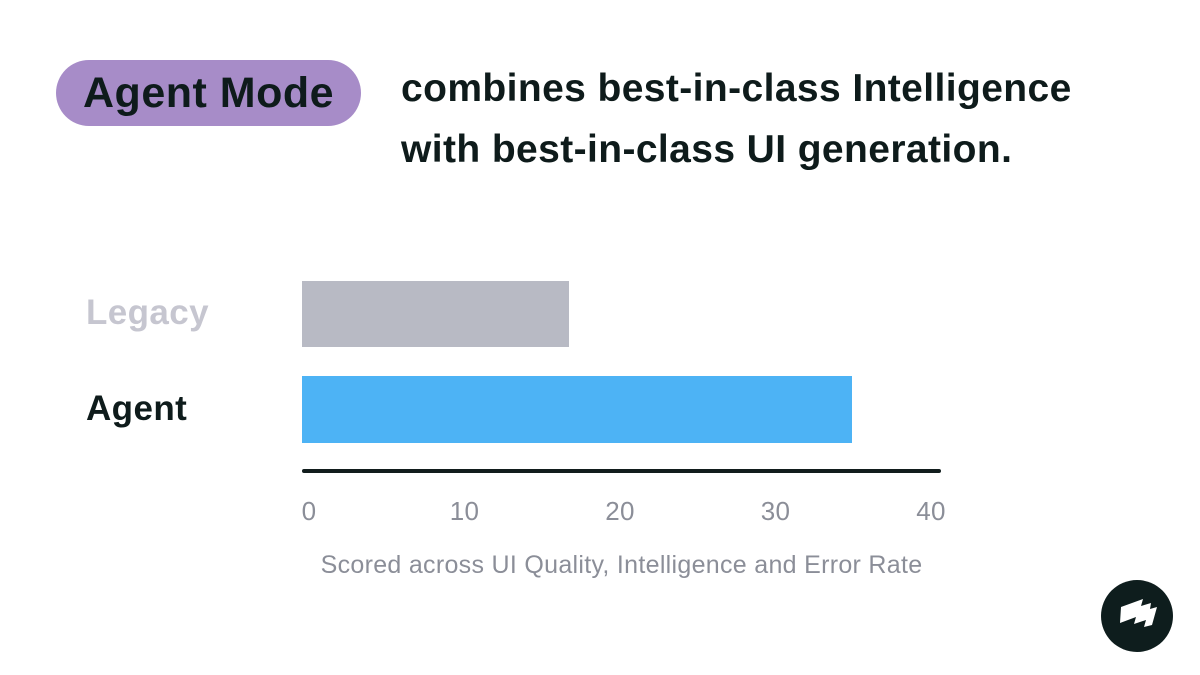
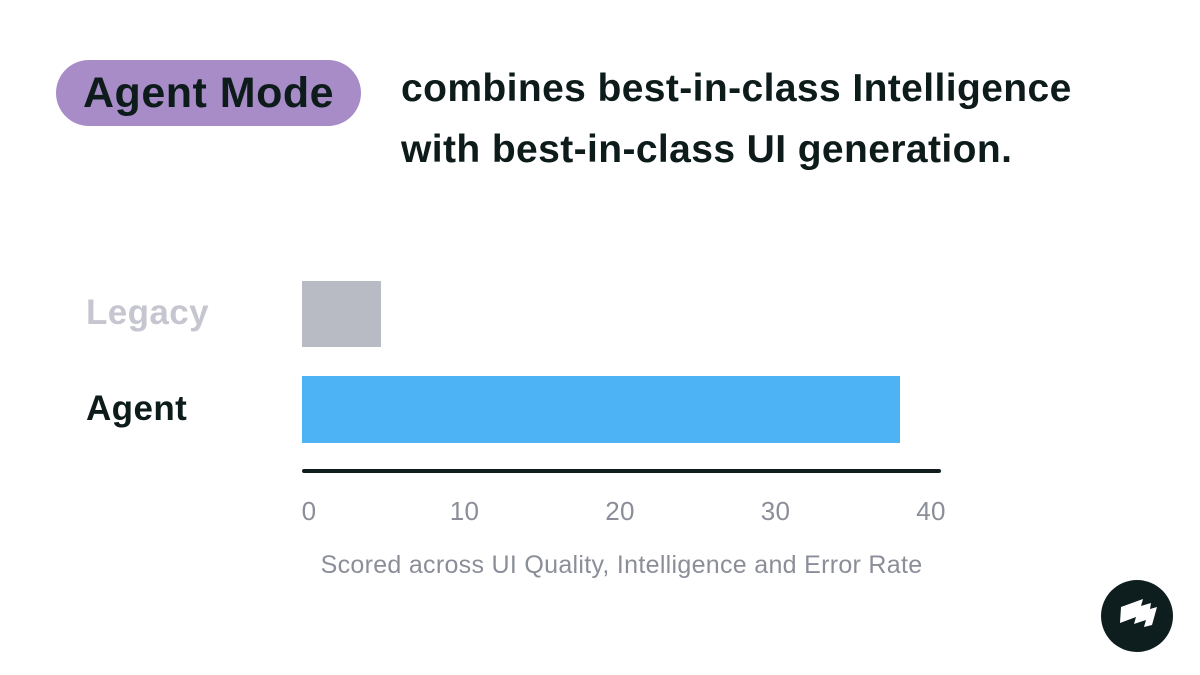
Legacy: 17 -> 5
Agent: 35 -> 38
